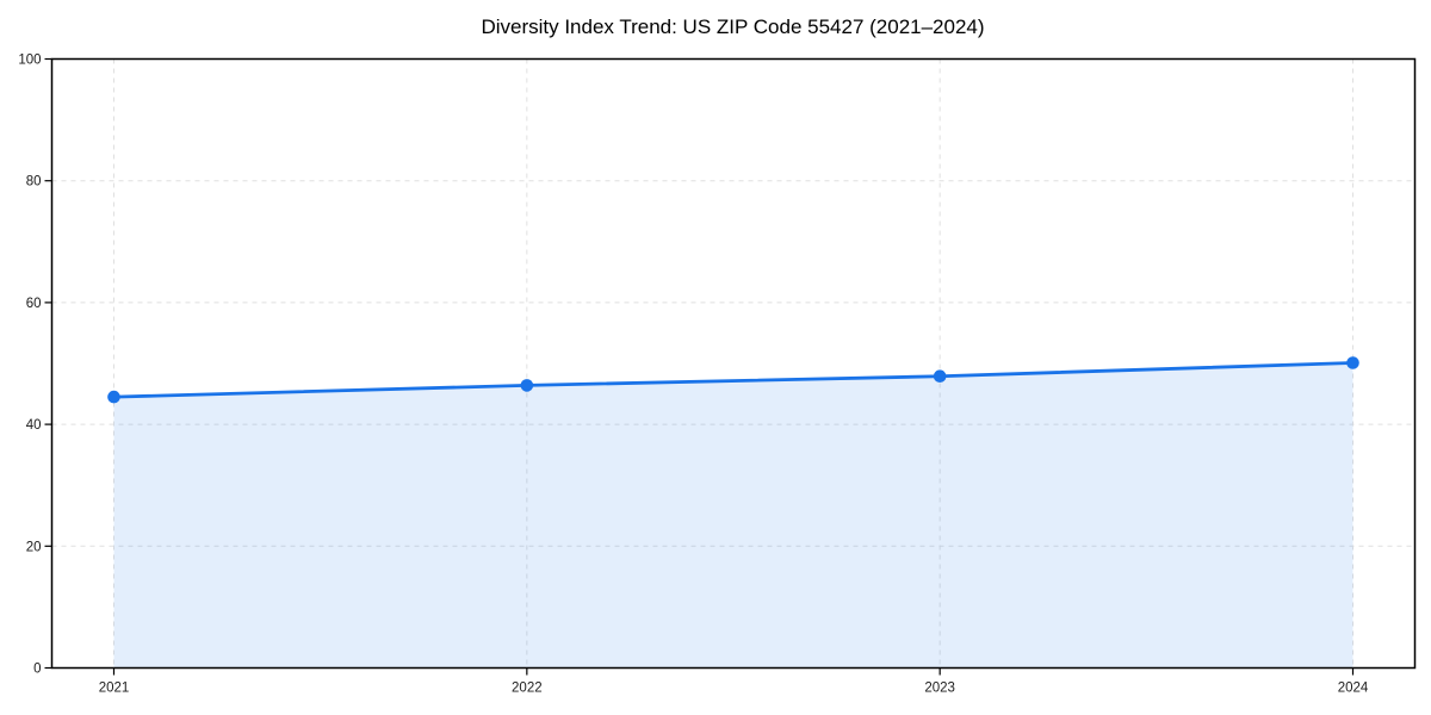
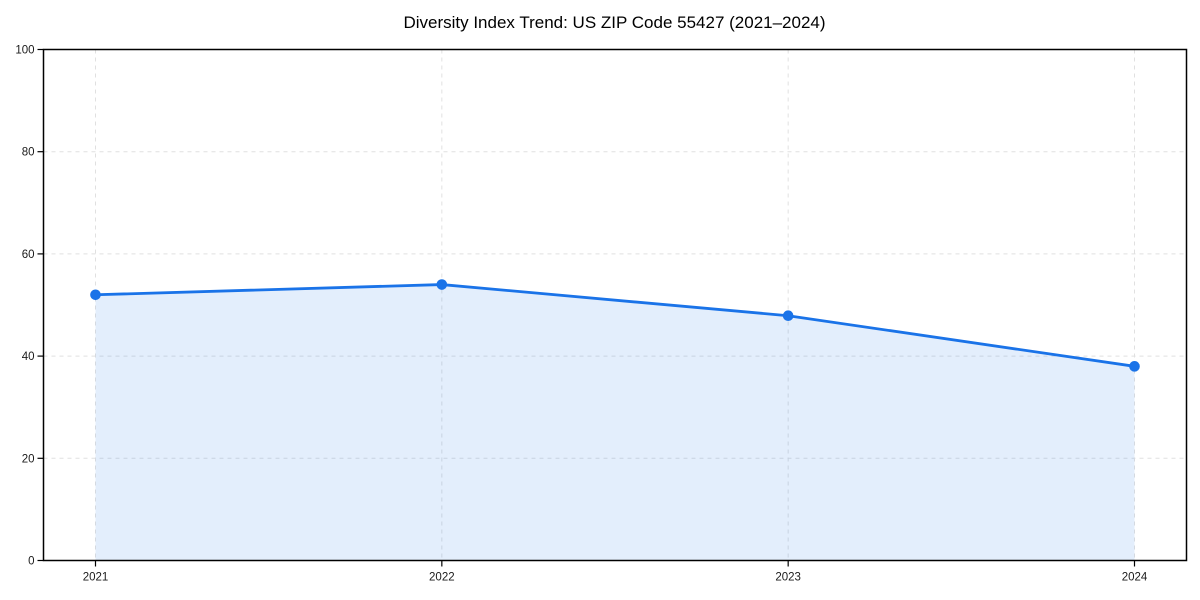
2021: 44 -> 52
2022: 46 -> 54
2024: 50 -> 38
